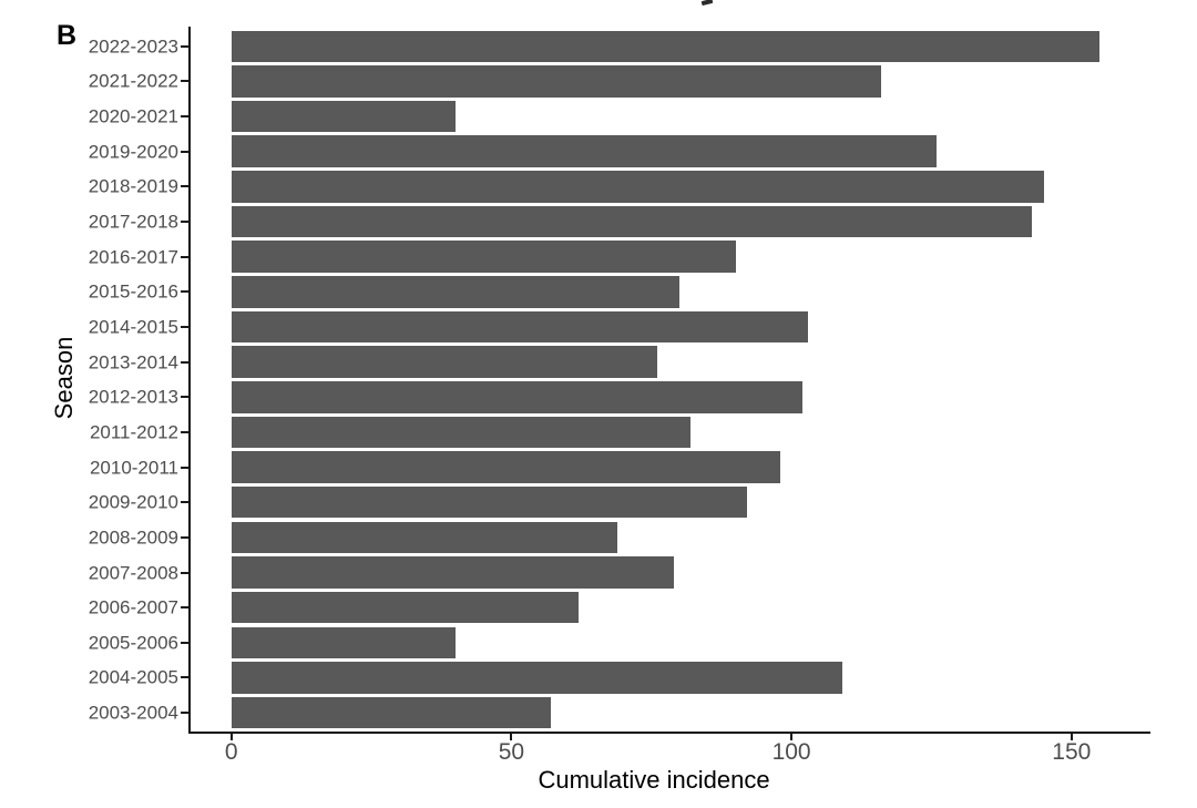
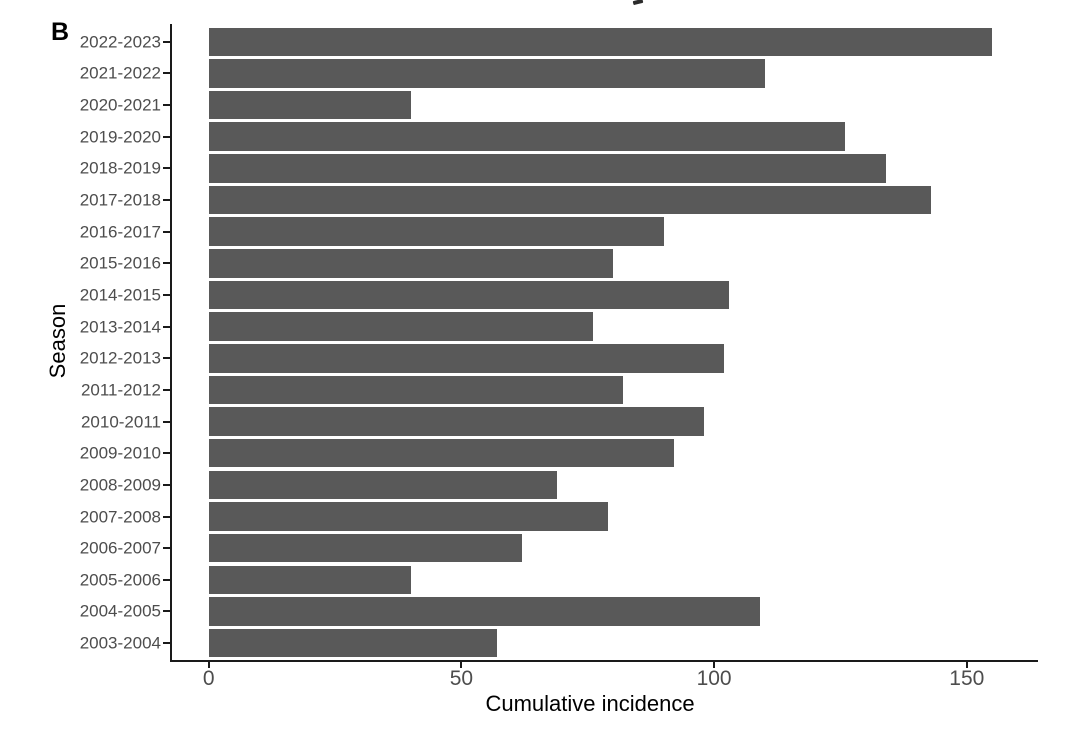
2021-2022: 116 -> 110
2018-2019: 145 -> 134
